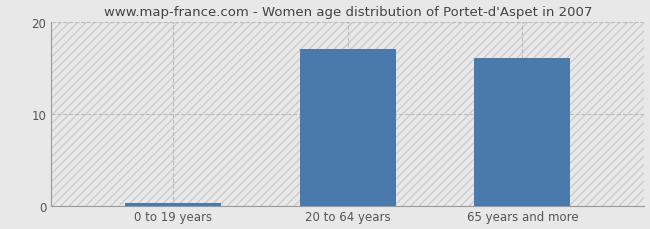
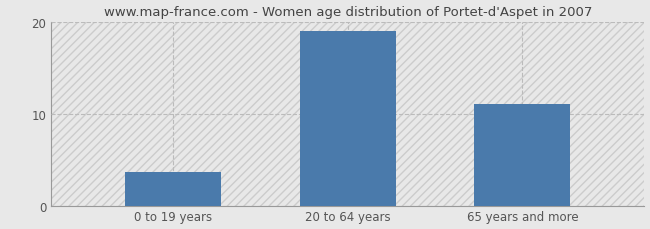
0 to 19 years: 0.3 -> 3.6
20 to 64 years: 17.0 -> 19.0
65 years and more: 16.0 -> 11.0
